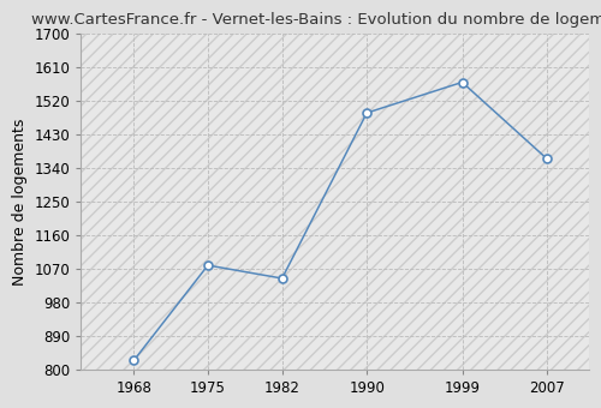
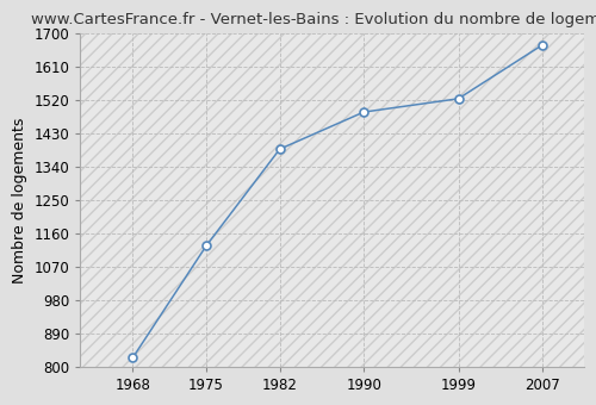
1975: 1080 -> 1127
1982: 1045 -> 1388
1999: 1570 -> 1524
2007: 1365 -> 1669
